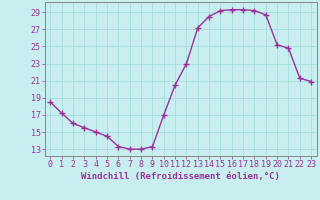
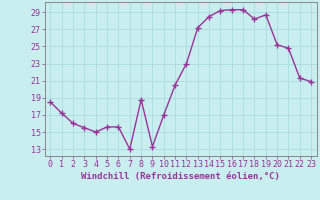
5: 14.5 -> 15.6
6: 13.3 -> 15.6
8: 13.0 -> 18.8
18: 29.2 -> 28.2
